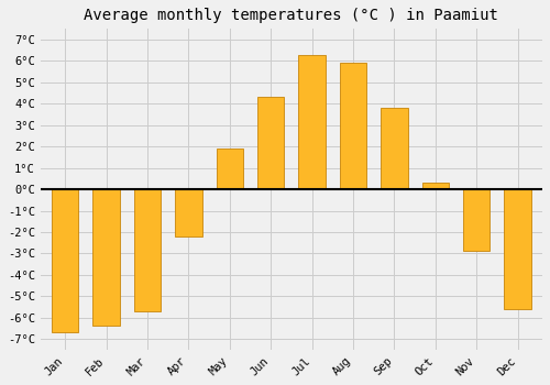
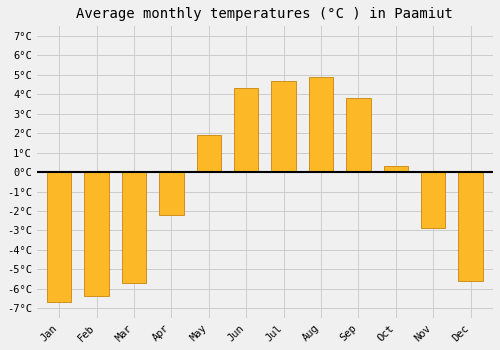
Jul: 6.3°C -> 4.7°C
Aug: 5.9°C -> 4.9°C
